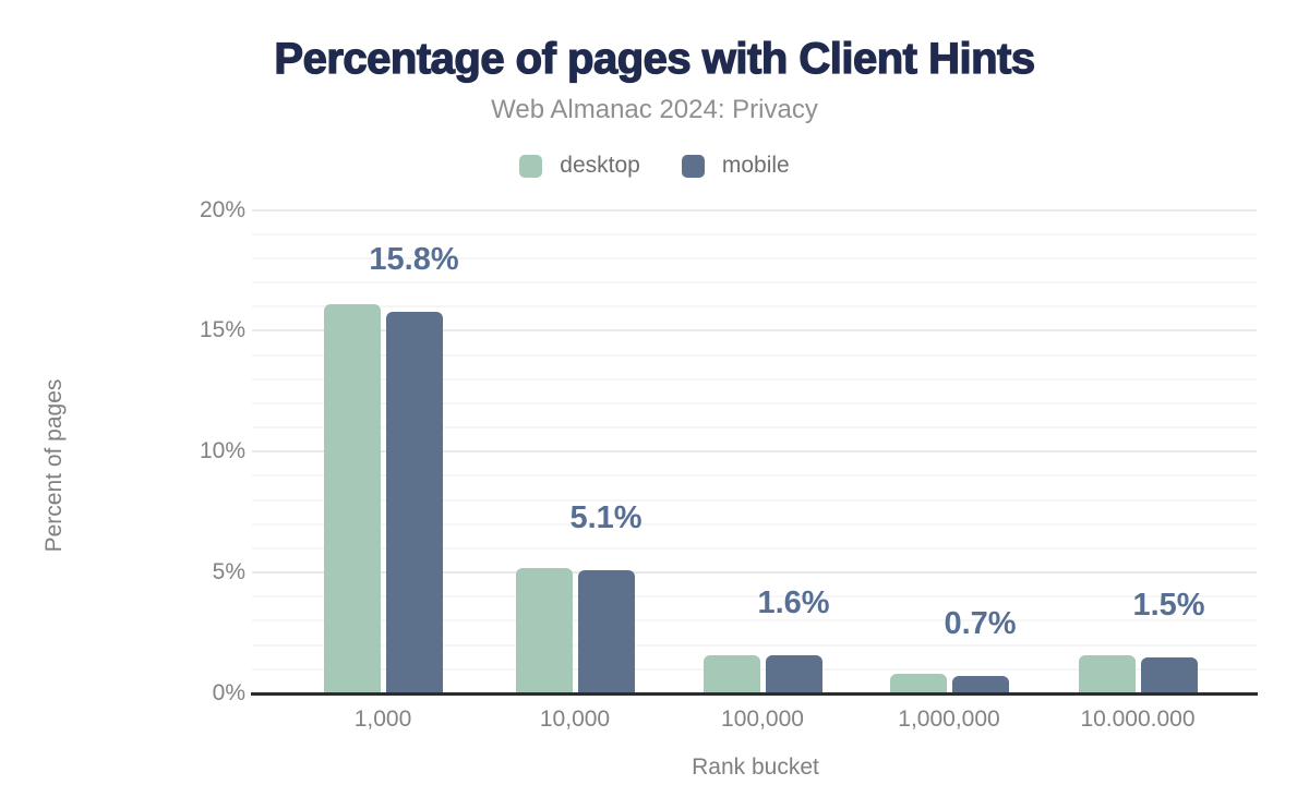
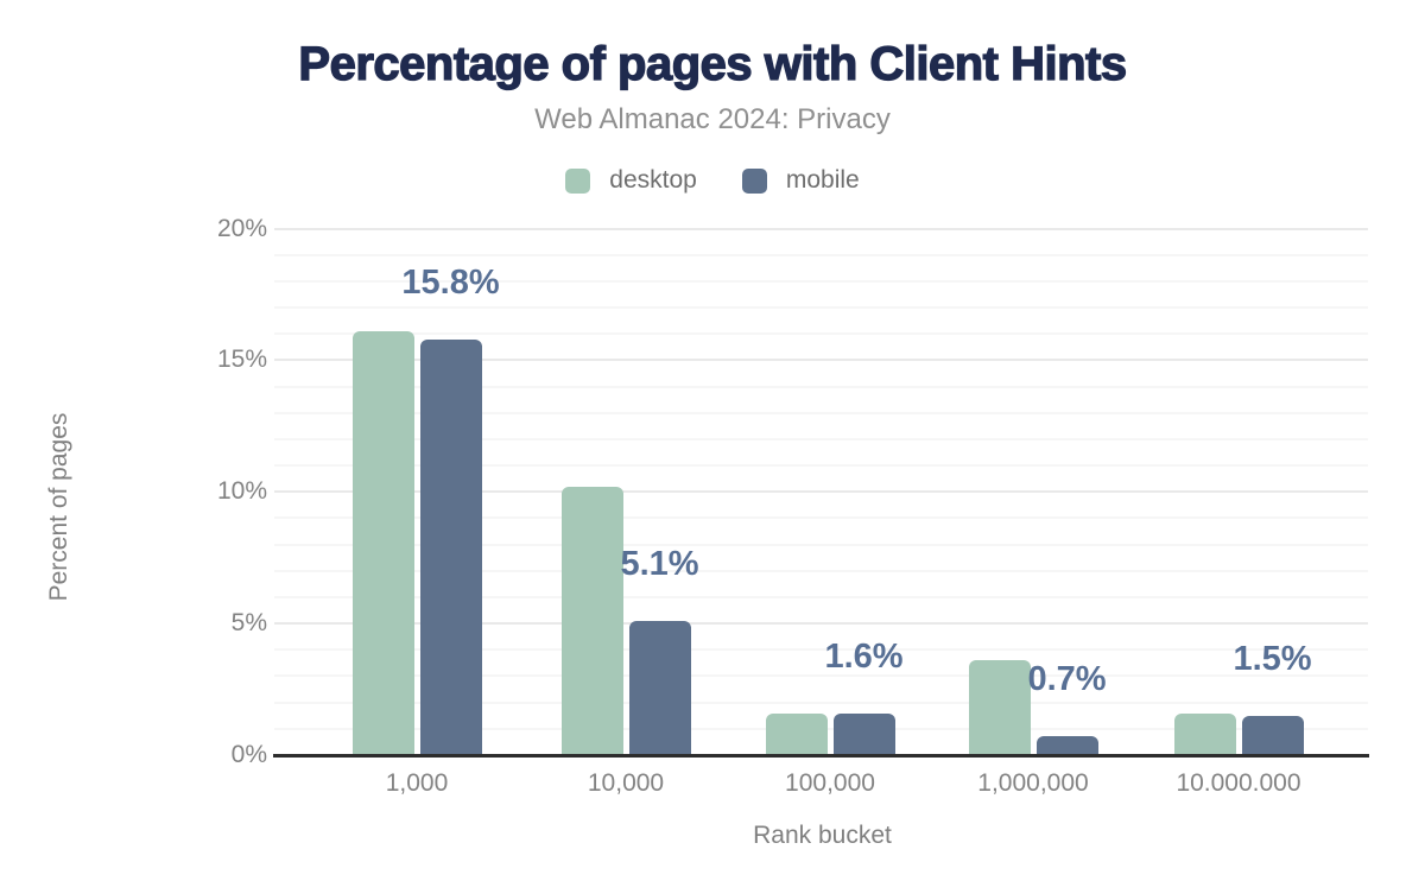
desktop/10,000: 5.2% -> 10.2%
desktop/1,000,000: 0.8% -> 3.6%
